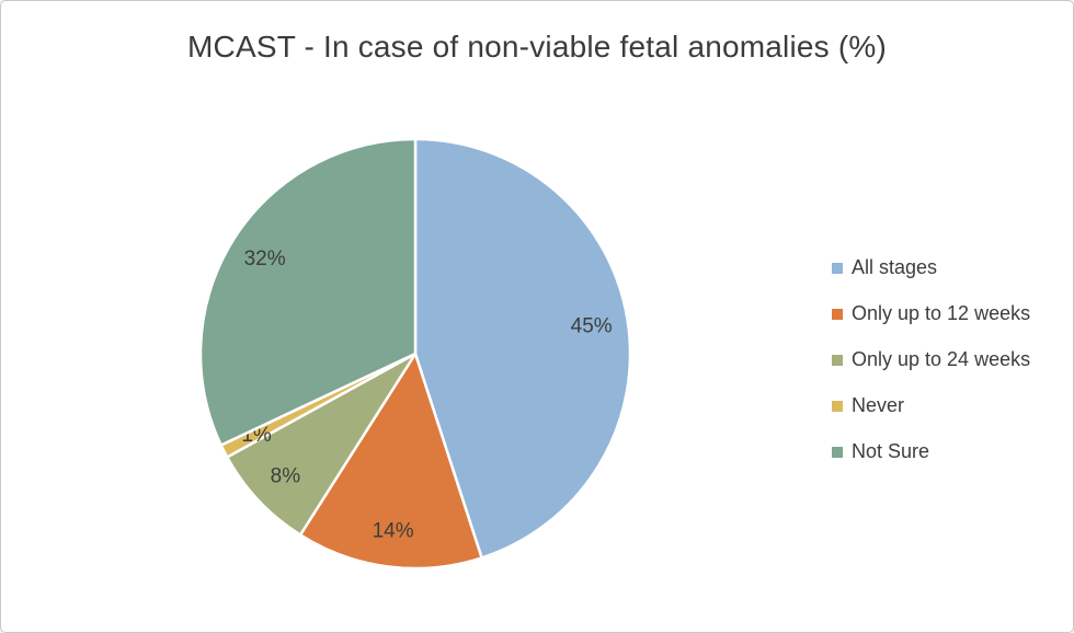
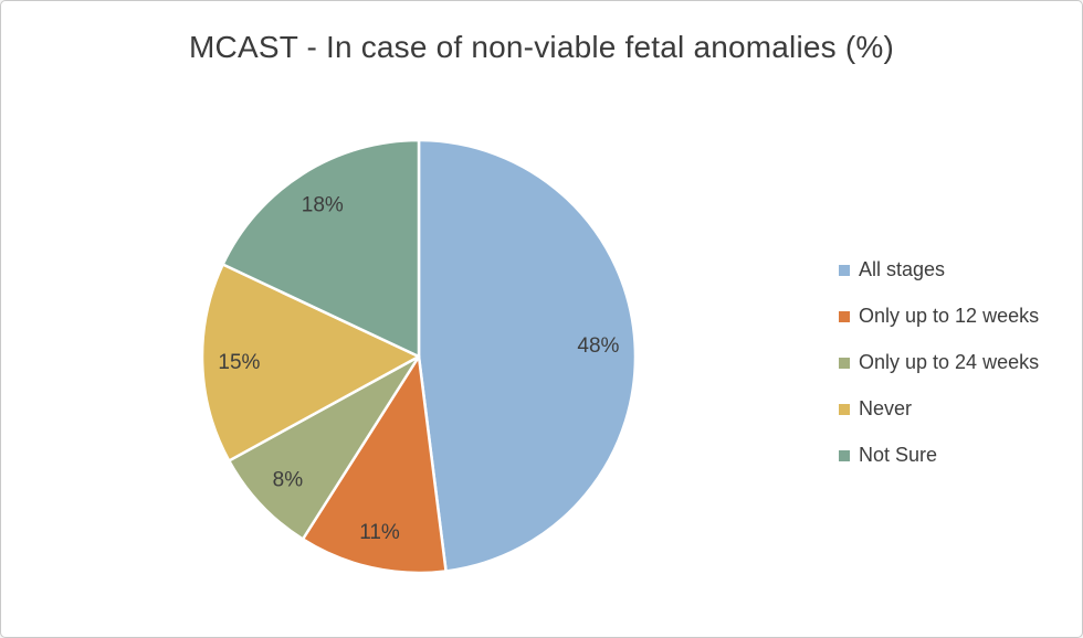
All stages: 45% -> 48%
Only up to 12 weeks: 14% -> 11%
Never: 1% -> 15%
Not Sure: 32% -> 18%
